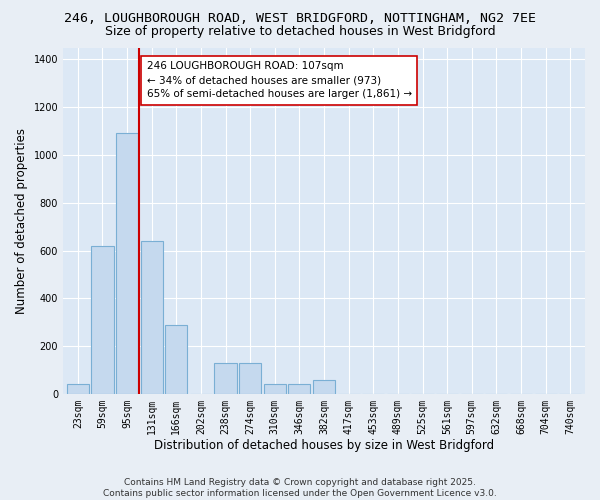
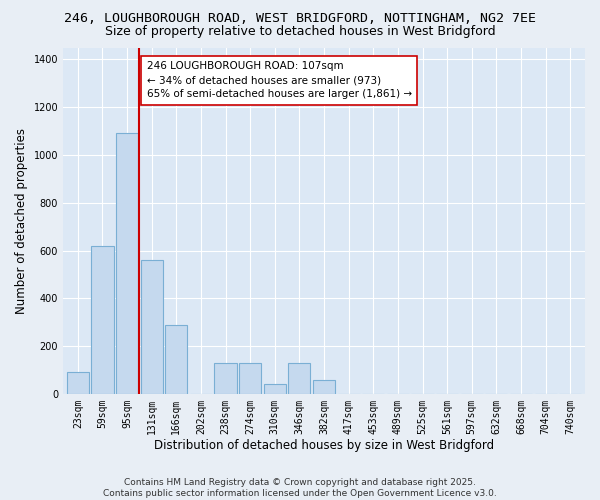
23sqm: 40 -> 90
131sqm: 640 -> 560
346sqm: 40 -> 130
